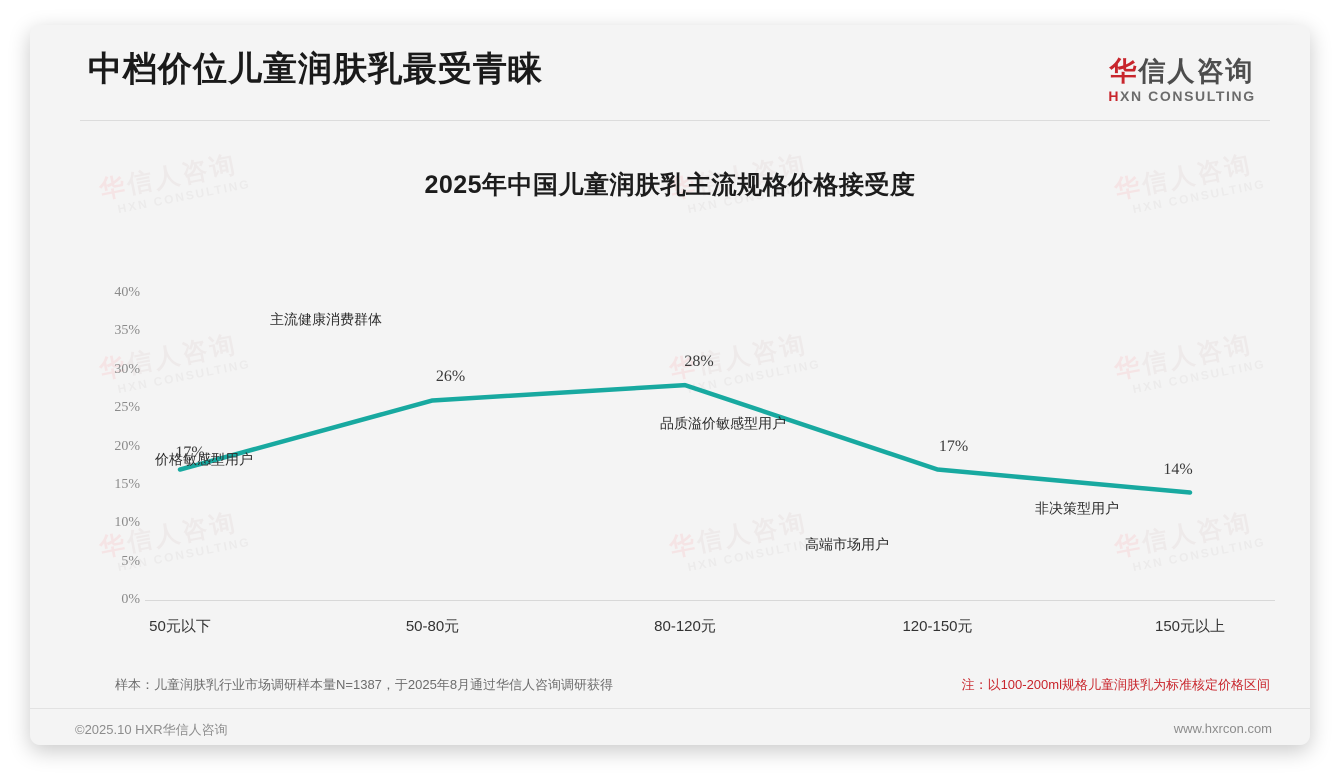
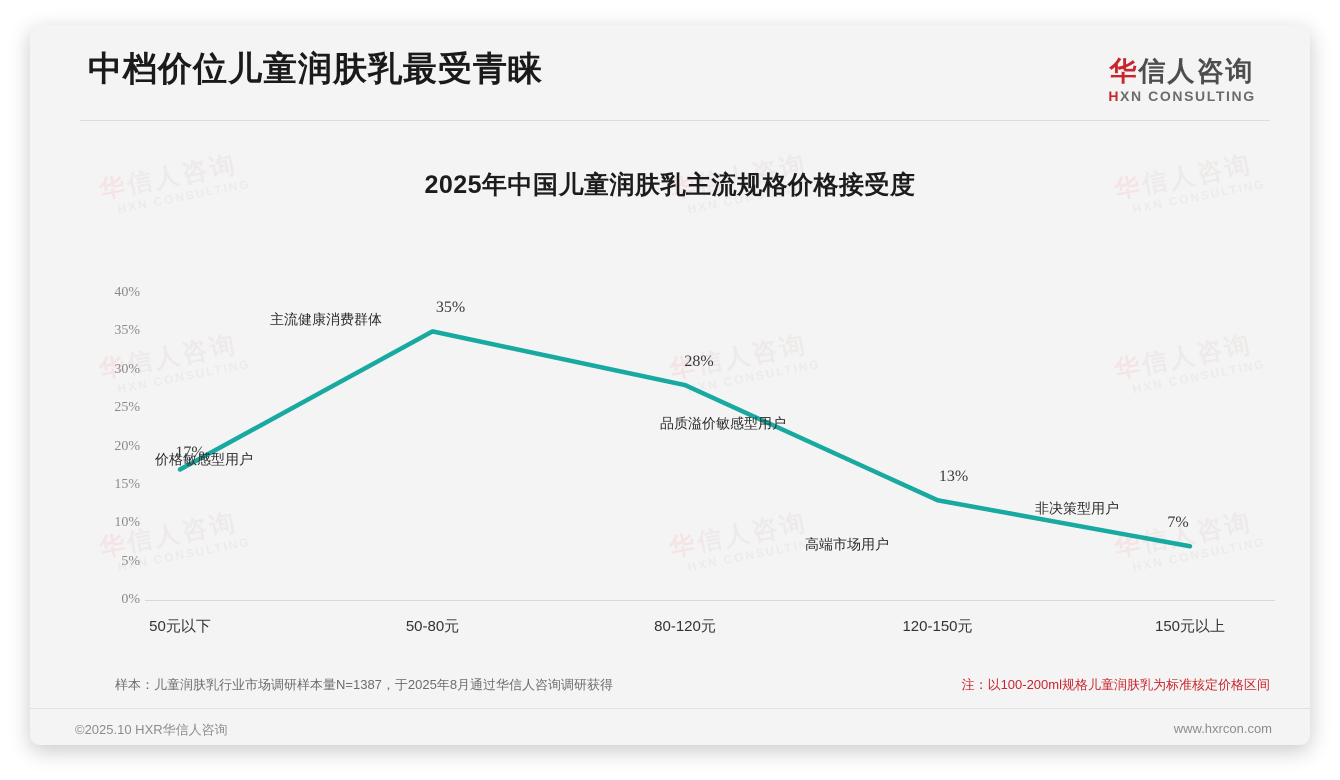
50-80元: 26% -> 35%
120-150元: 17% -> 13%
150元以上: 14% -> 7%
